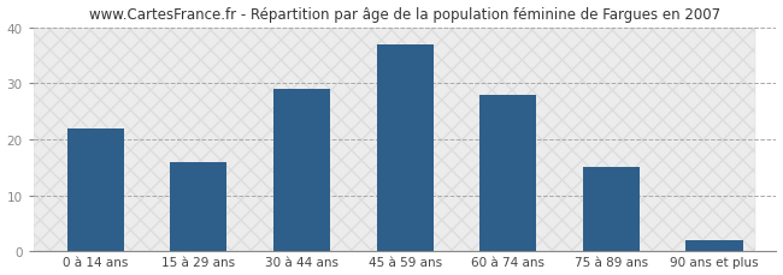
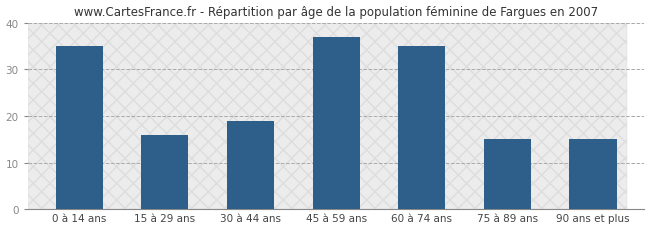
0 à 14 ans: 22 -> 35
30 à 44 ans: 29 -> 19
60 à 74 ans: 28 -> 35
90 ans et plus: 2 -> 15
